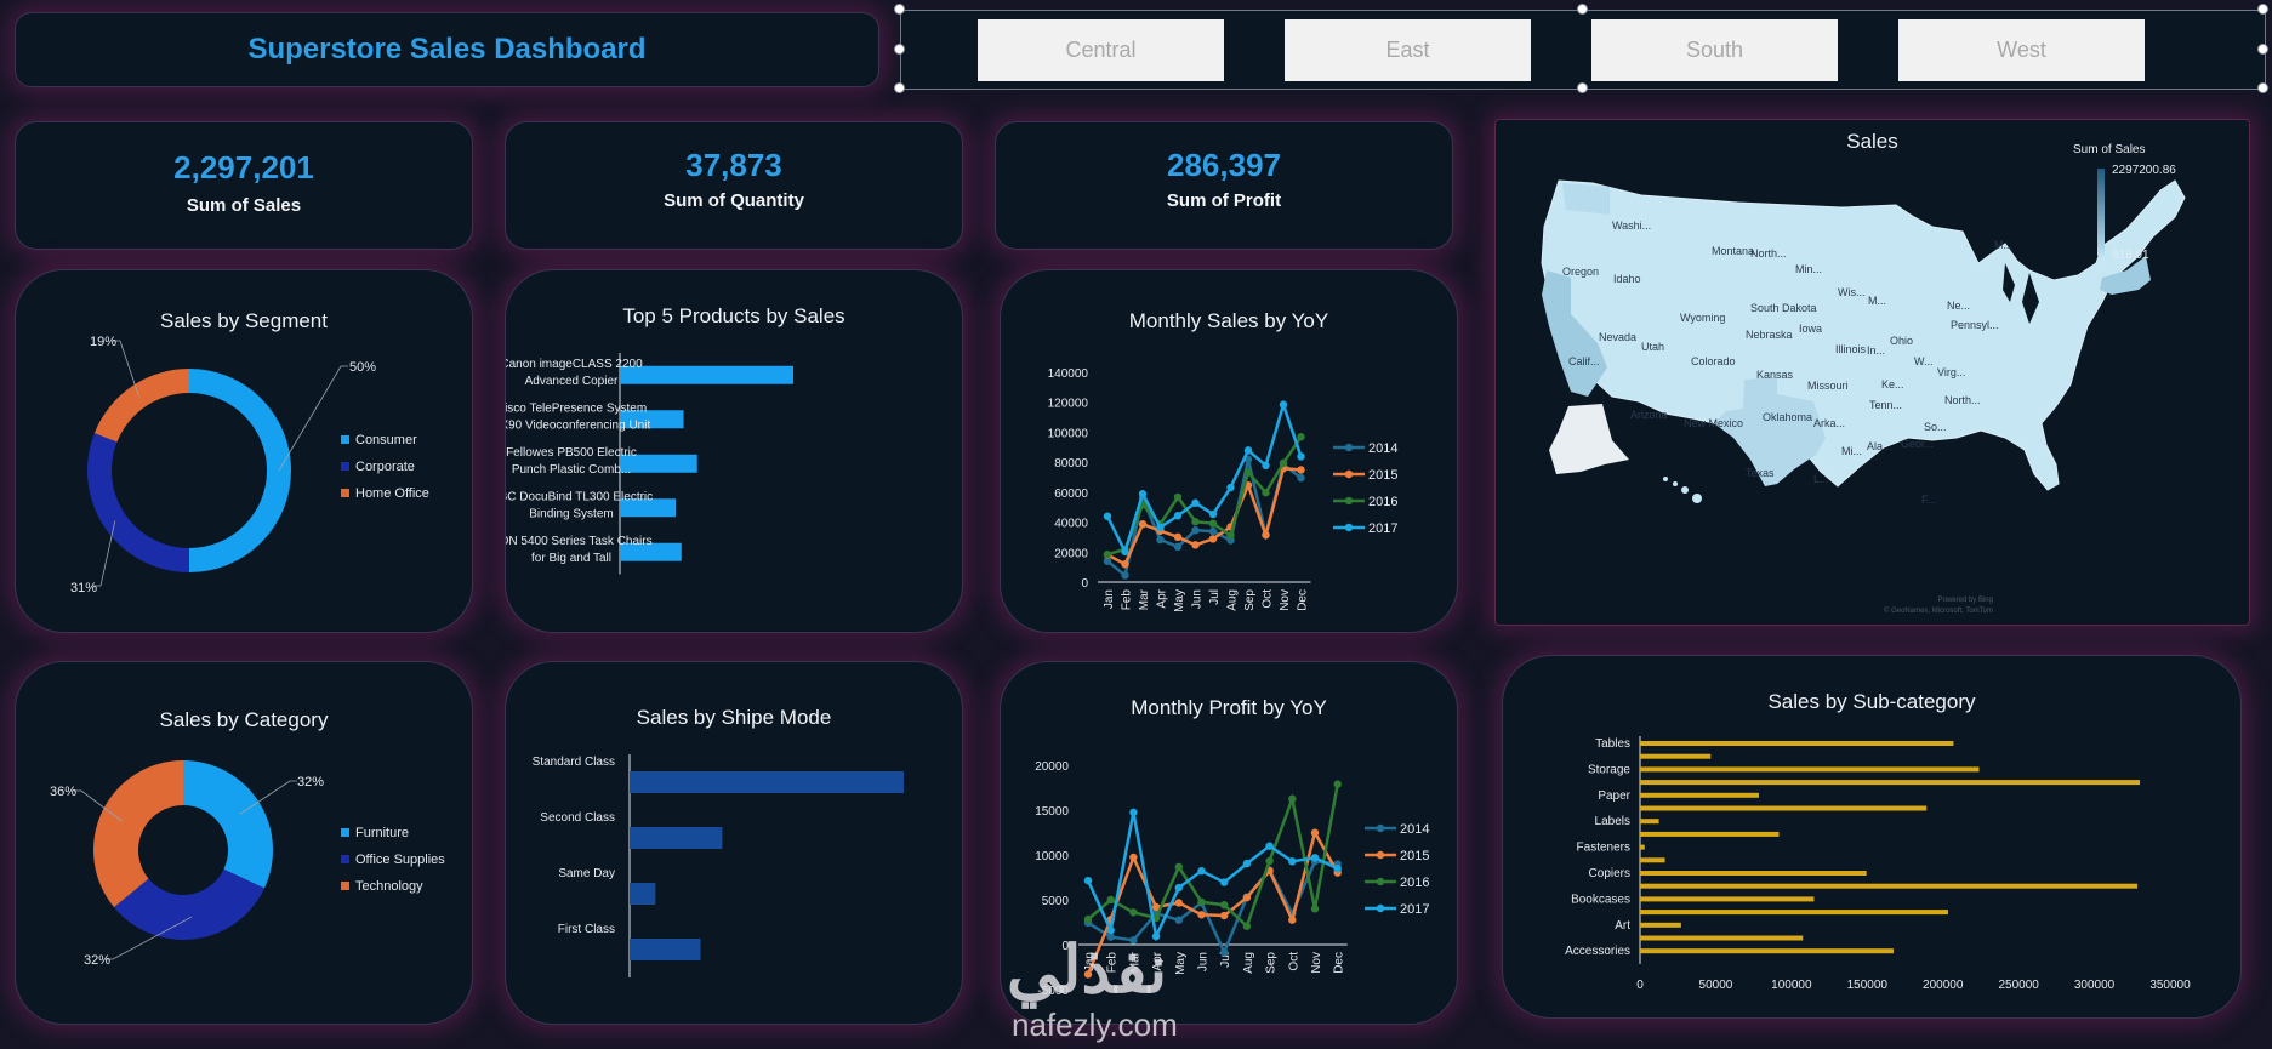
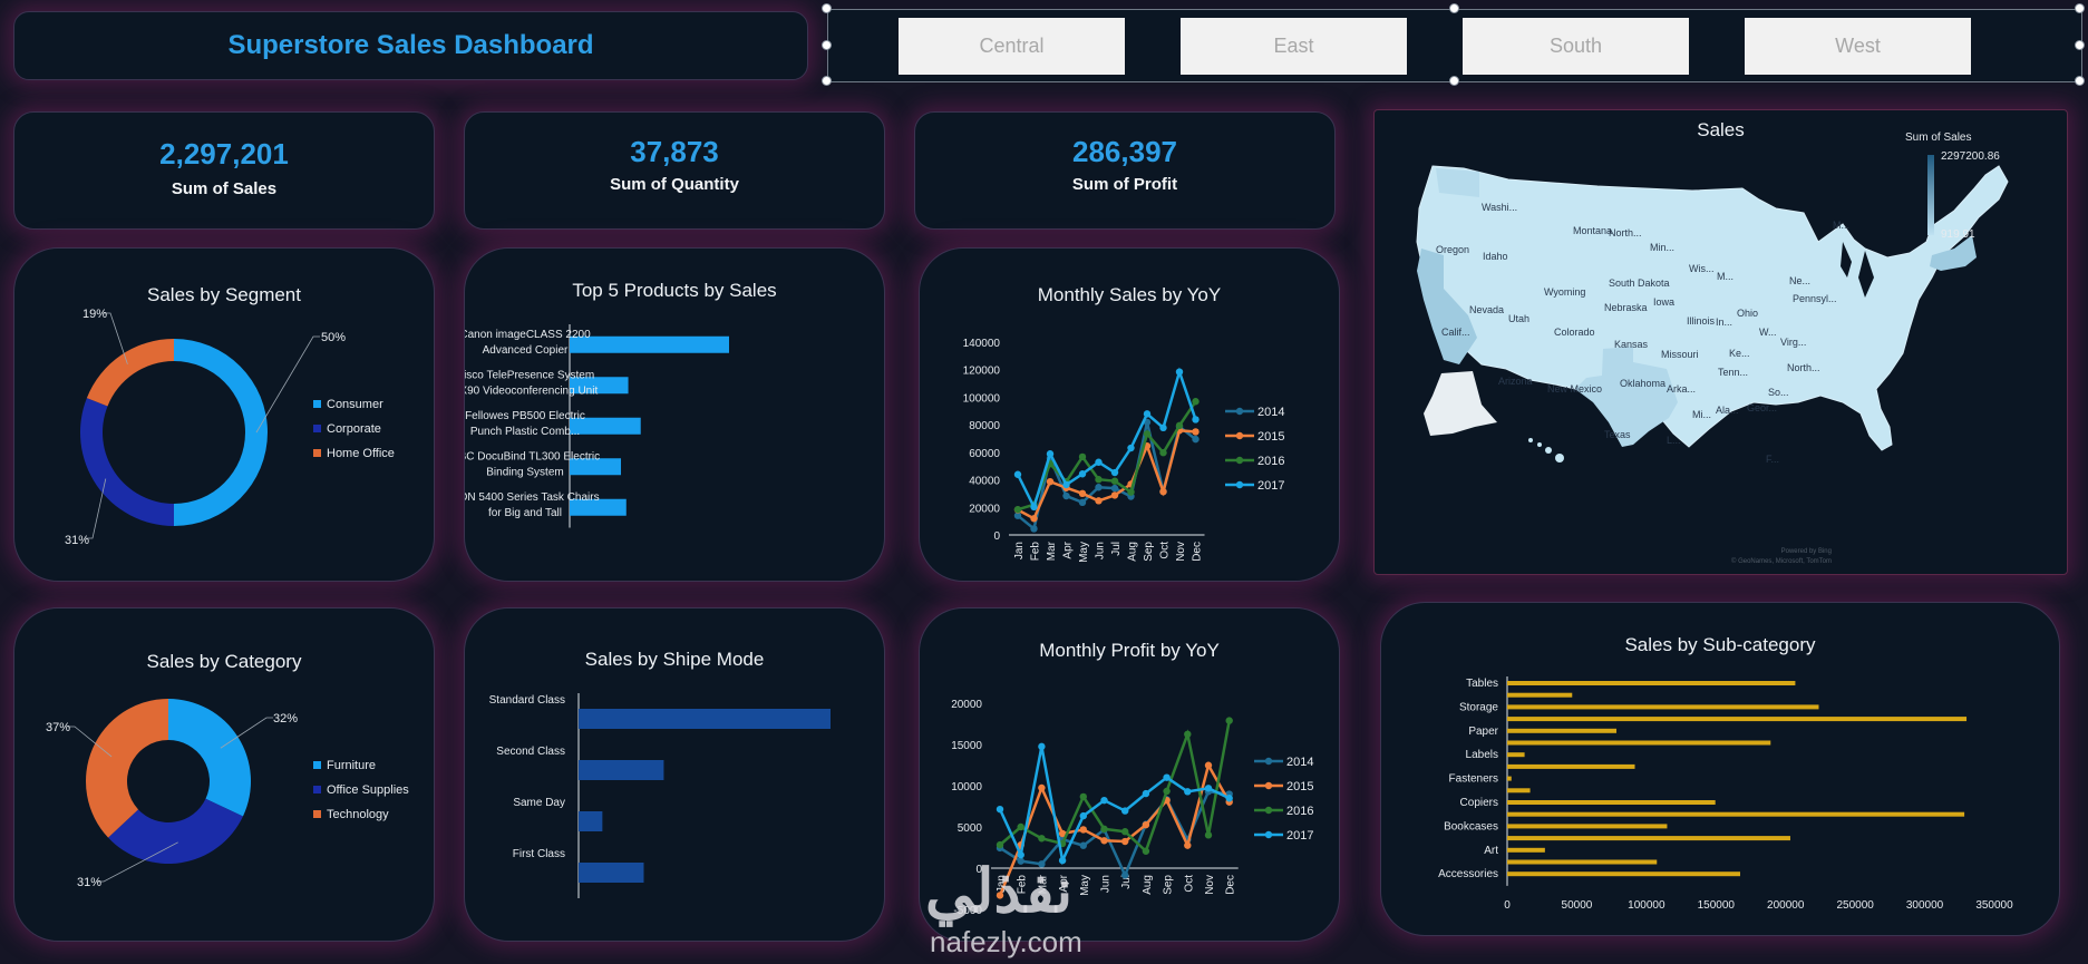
Sales by Category/Office Supplies: 32% -> 31%
Sales by Category/Technology: 36% -> 37%
